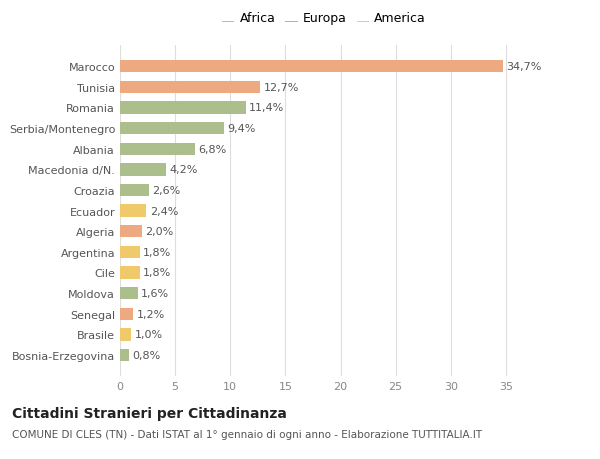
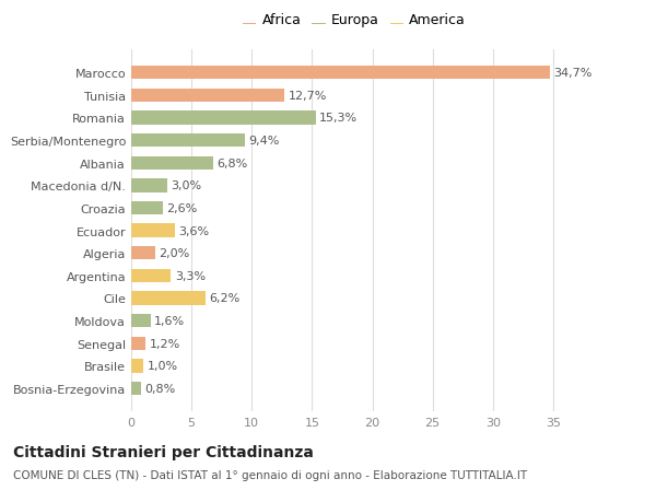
Romania: 11,4% -> 15,3%
Macedonia d/N.: 4,2% -> 3,0%
Ecuador: 2,4% -> 3,6%
Argentina: 1,8% -> 3,3%
Cile: 1,8% -> 6,2%
